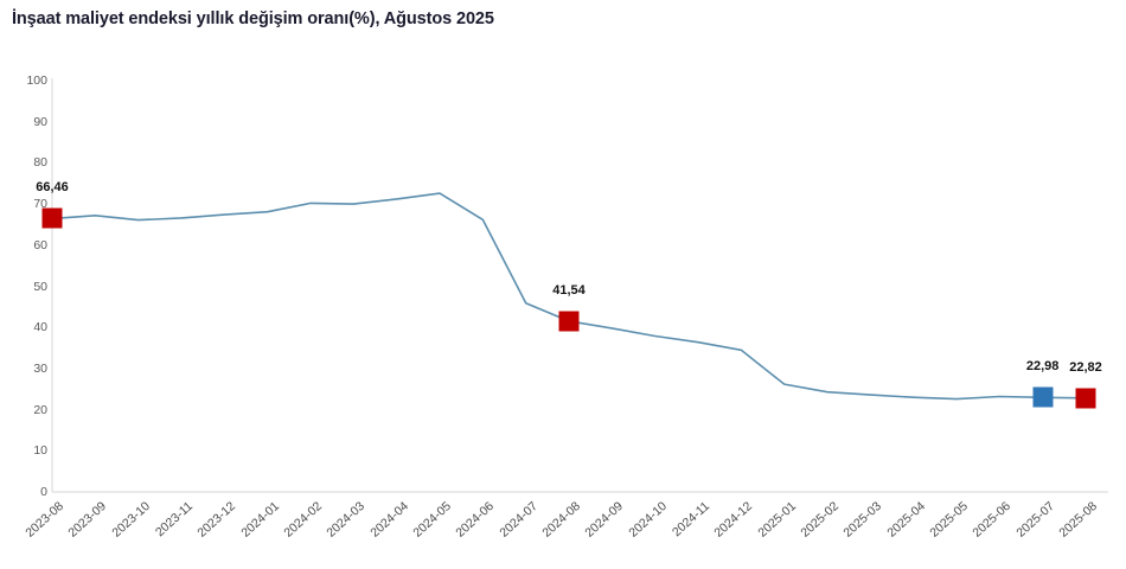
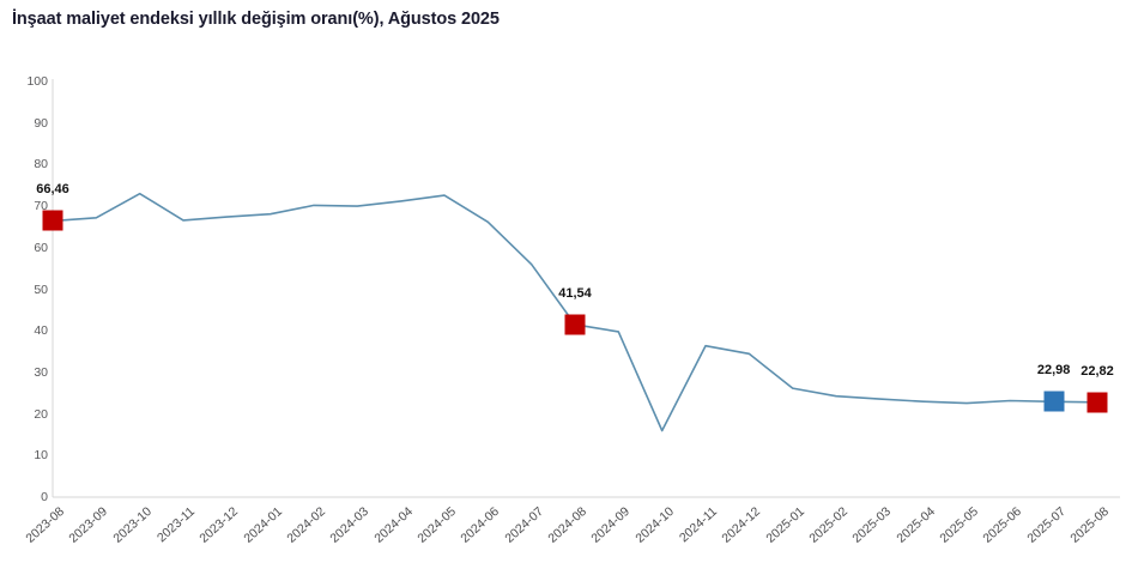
2023-10: 66 -> 73
2024-07: 46 -> 56
2024-10: 38 -> 16
